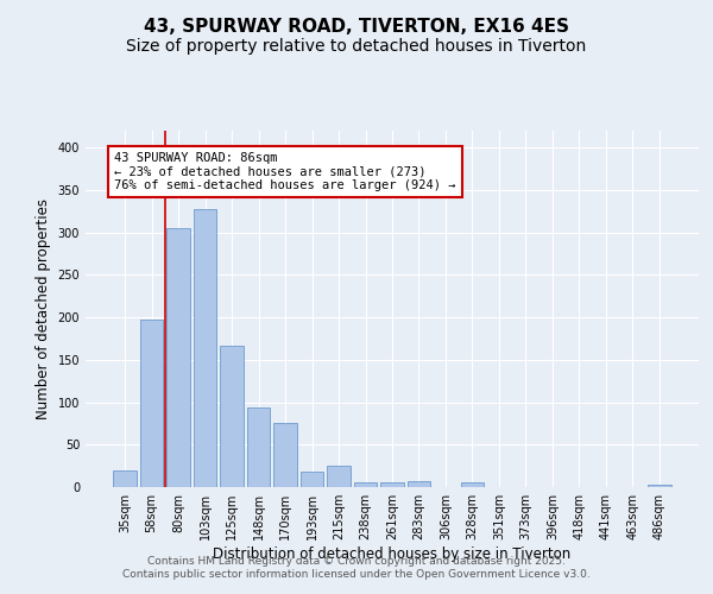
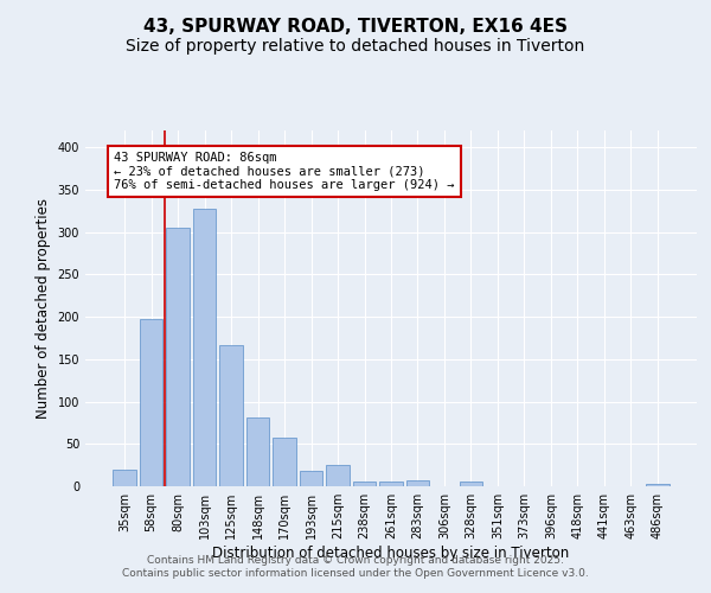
148sqm: 94 -> 81
170sqm: 76 -> 58
